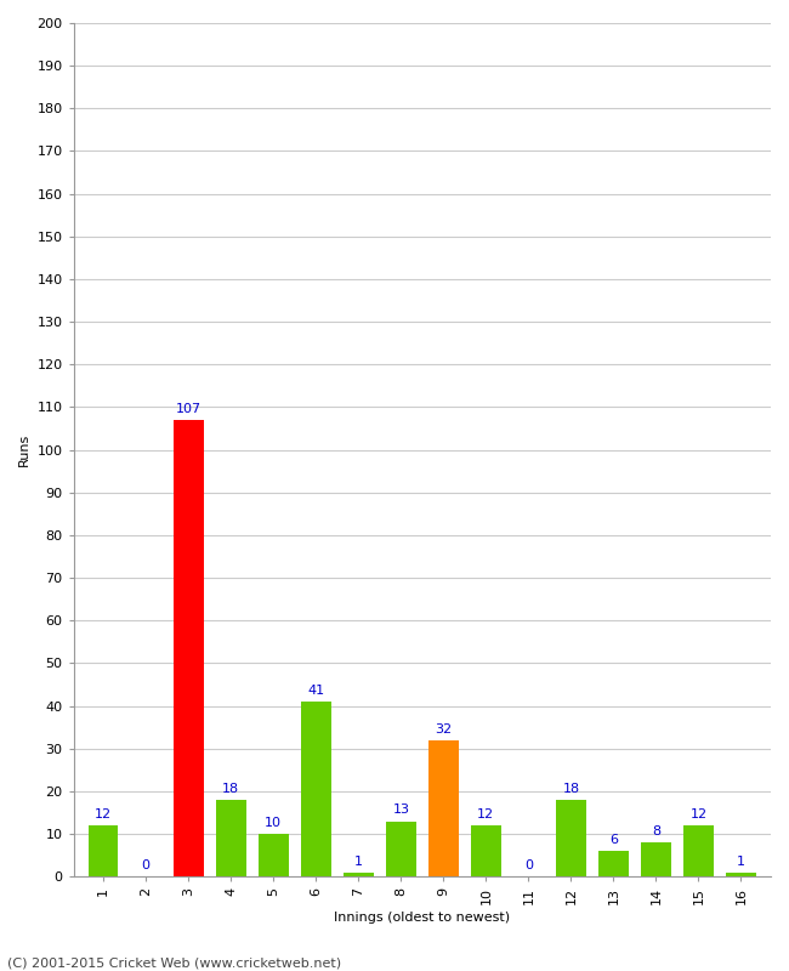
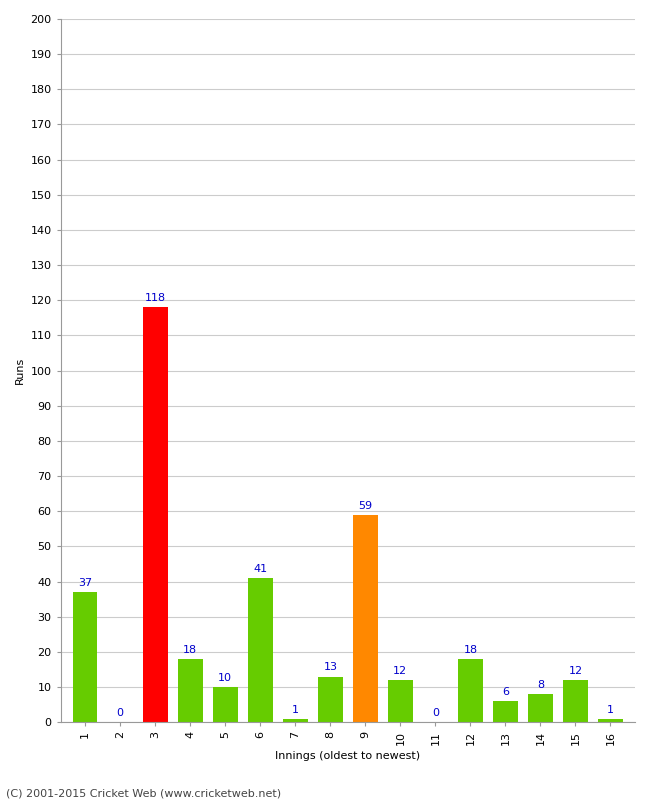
1: 12 -> 37
3: 107 -> 118
9: 32 -> 59
